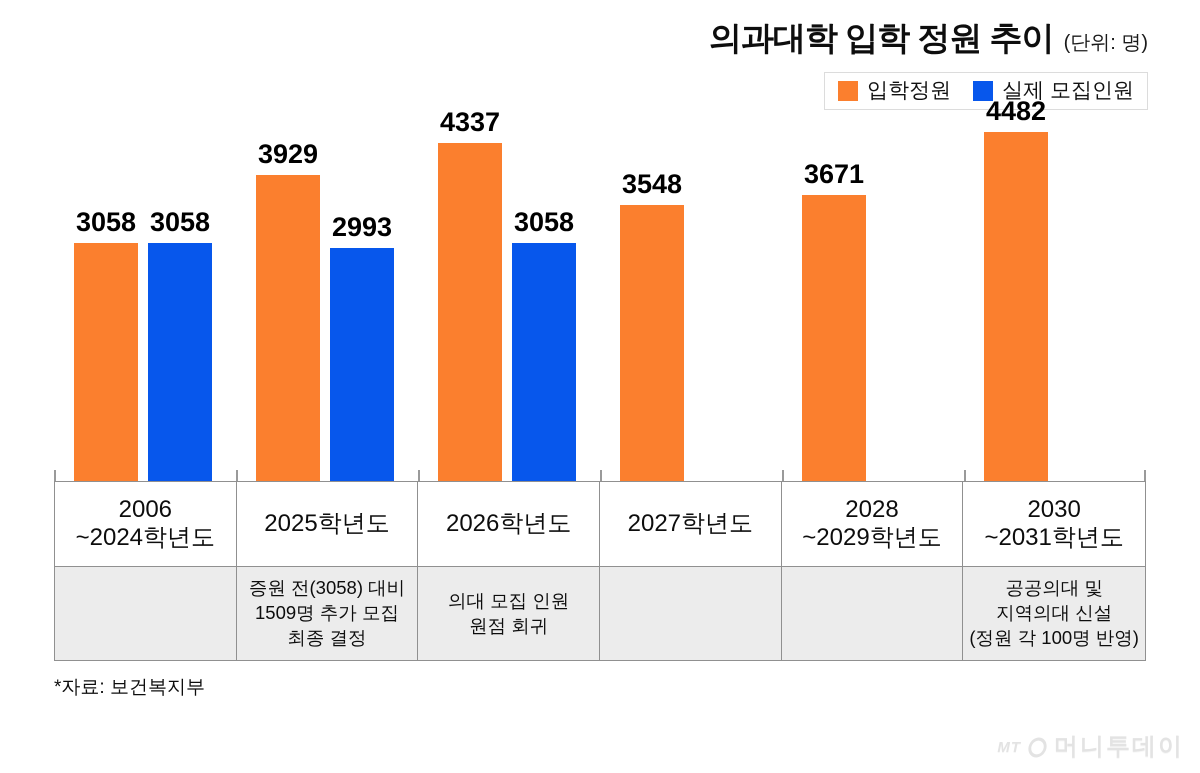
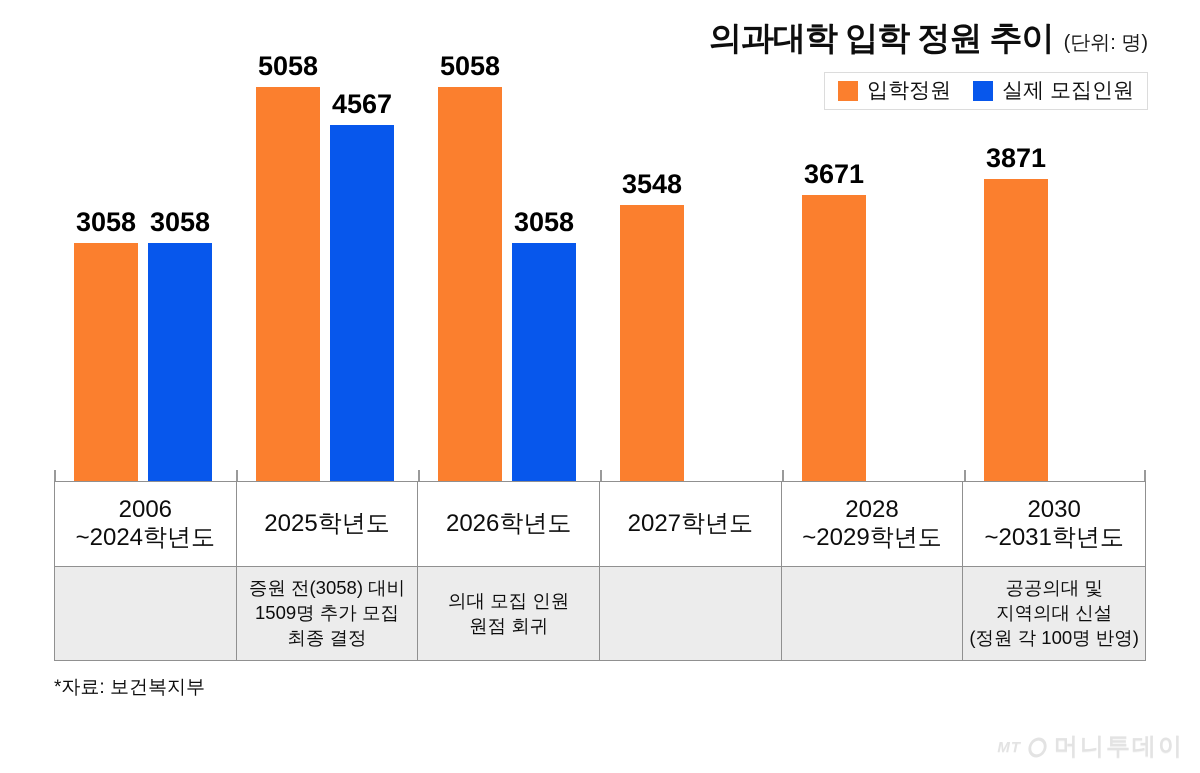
입학정원/2025학년도: 3929 -> 5058
실제 모집인원/2025학년도: 2993 -> 4567
입학정원/2026학년도: 4337 -> 5058
입학정원/2030 ~2031학년도: 4482 -> 3871
